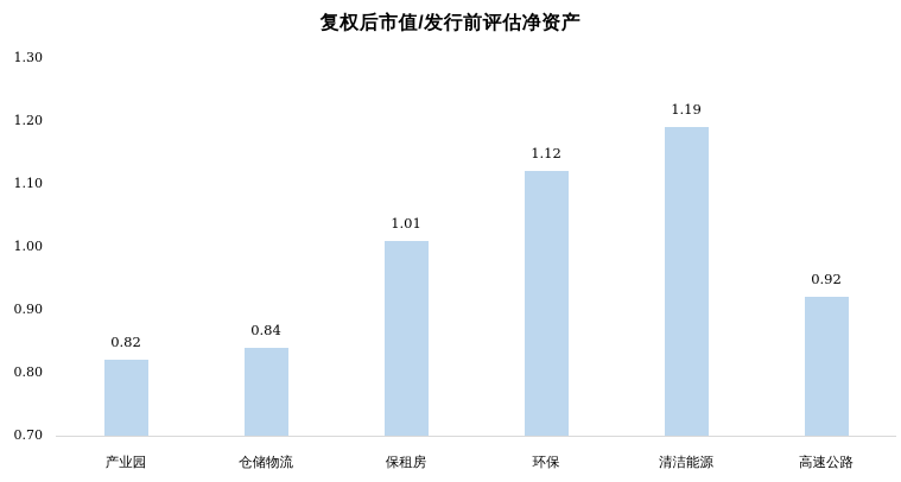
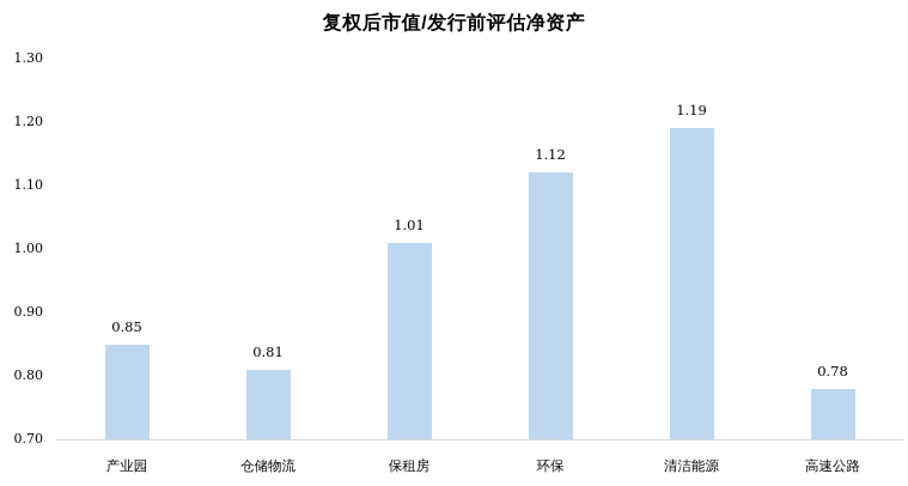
产业园: 0.82 -> 0.85
仓储物流: 0.84 -> 0.81
高速公路: 0.92 -> 0.78
